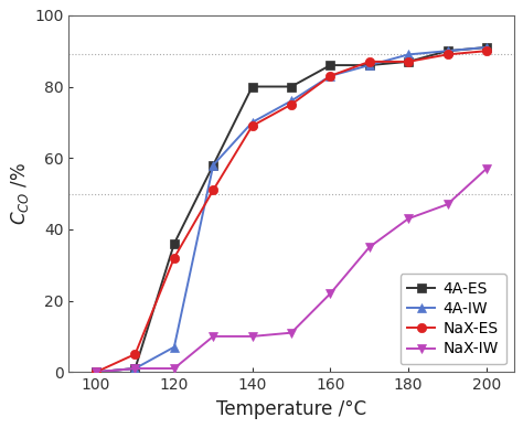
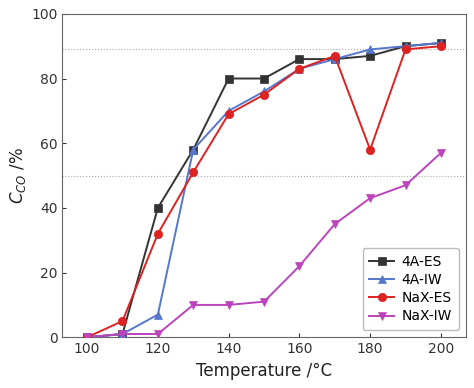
4A-ES/120: 36 -> 40
NaX-ES/180: 87 -> 58
